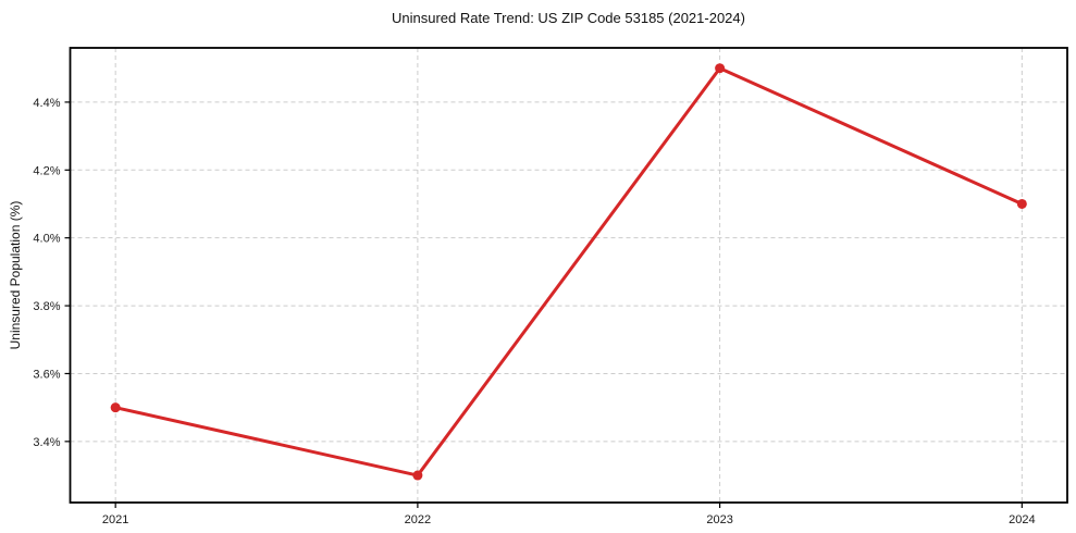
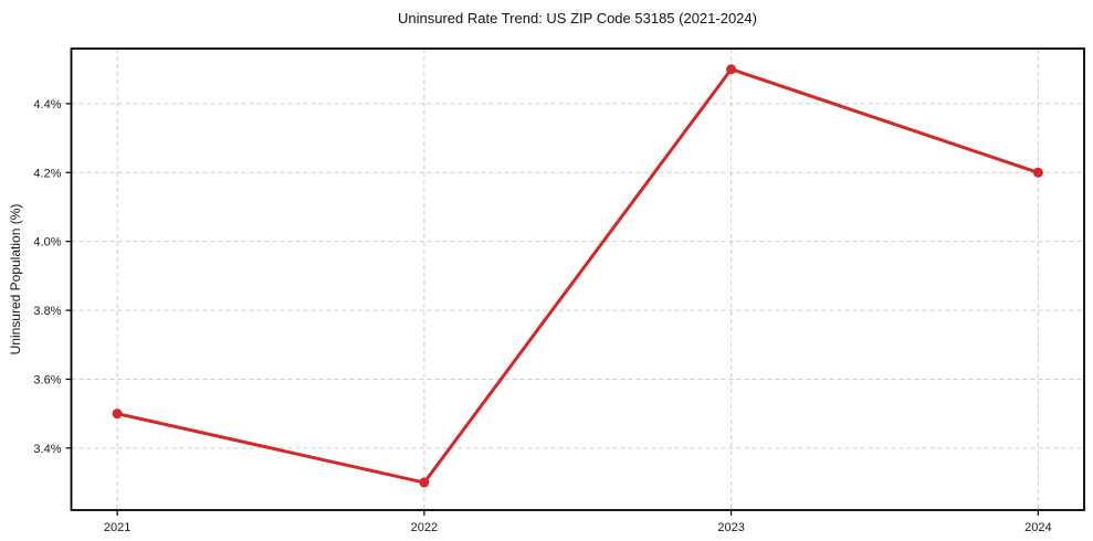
2024: 4.1% -> 4.2%
